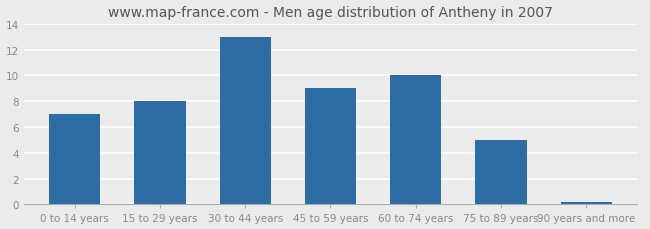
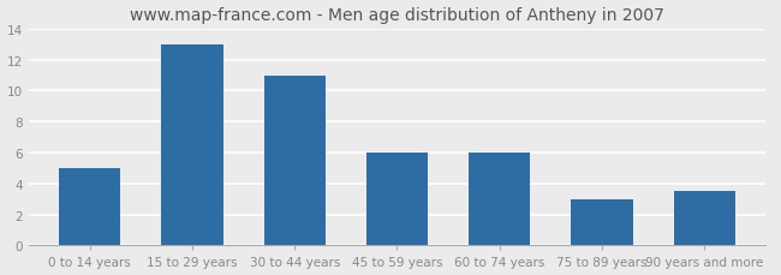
0 to 14 years: 7.0 -> 5.0
15 to 29 years: 8.0 -> 13.0
30 to 44 years: 13.0 -> 11.0
45 to 59 years: 9.0 -> 6.0
60 to 74 years: 10.0 -> 6.0
75 to 89 years: 5.0 -> 3.0
90 years and more: 0.2 -> 3.5
